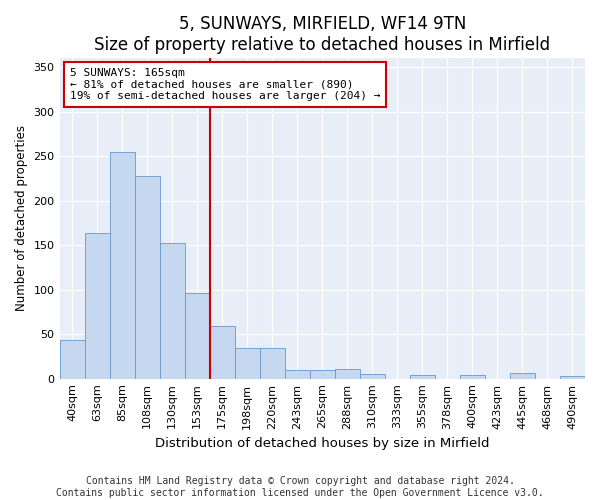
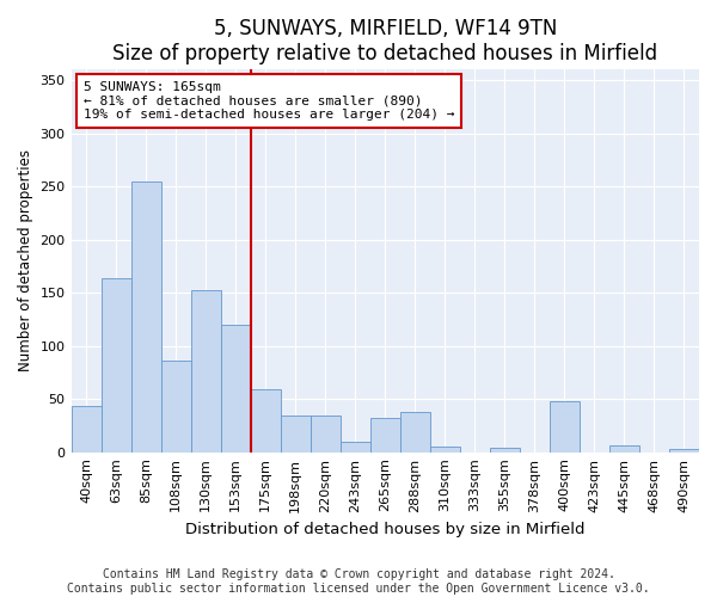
108sqm: 228 -> 86
153sqm: 96 -> 120
265sqm: 10 -> 32
288sqm: 11 -> 38
400sqm: 4 -> 48
